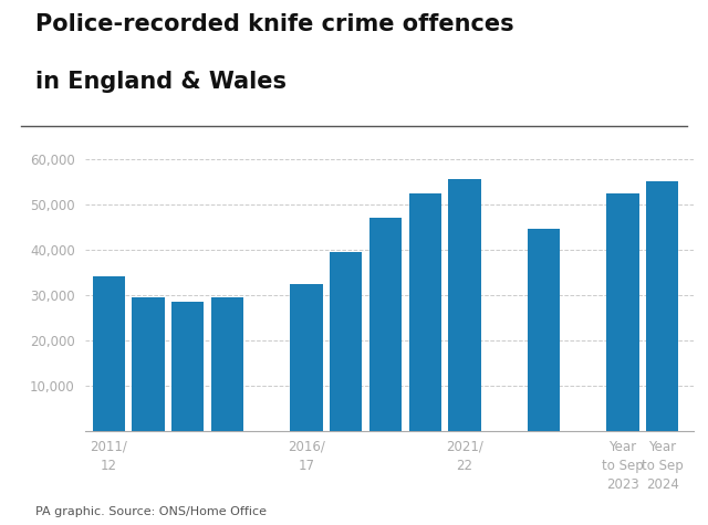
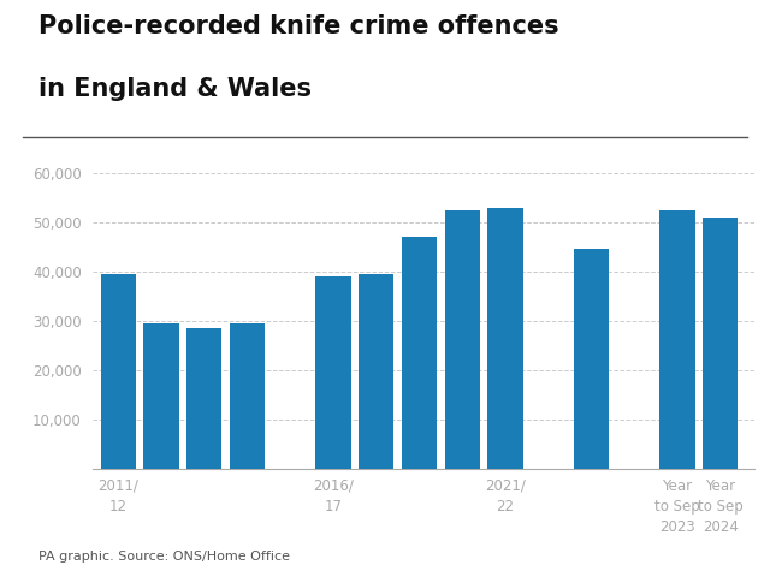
2011/ 12: 34,000 -> 39,500
2016/ 17: 32,500 -> 39,000
2021/ 22: 55,500 -> 53,000
Year to Sep 2024: 55,000 -> 51,000
